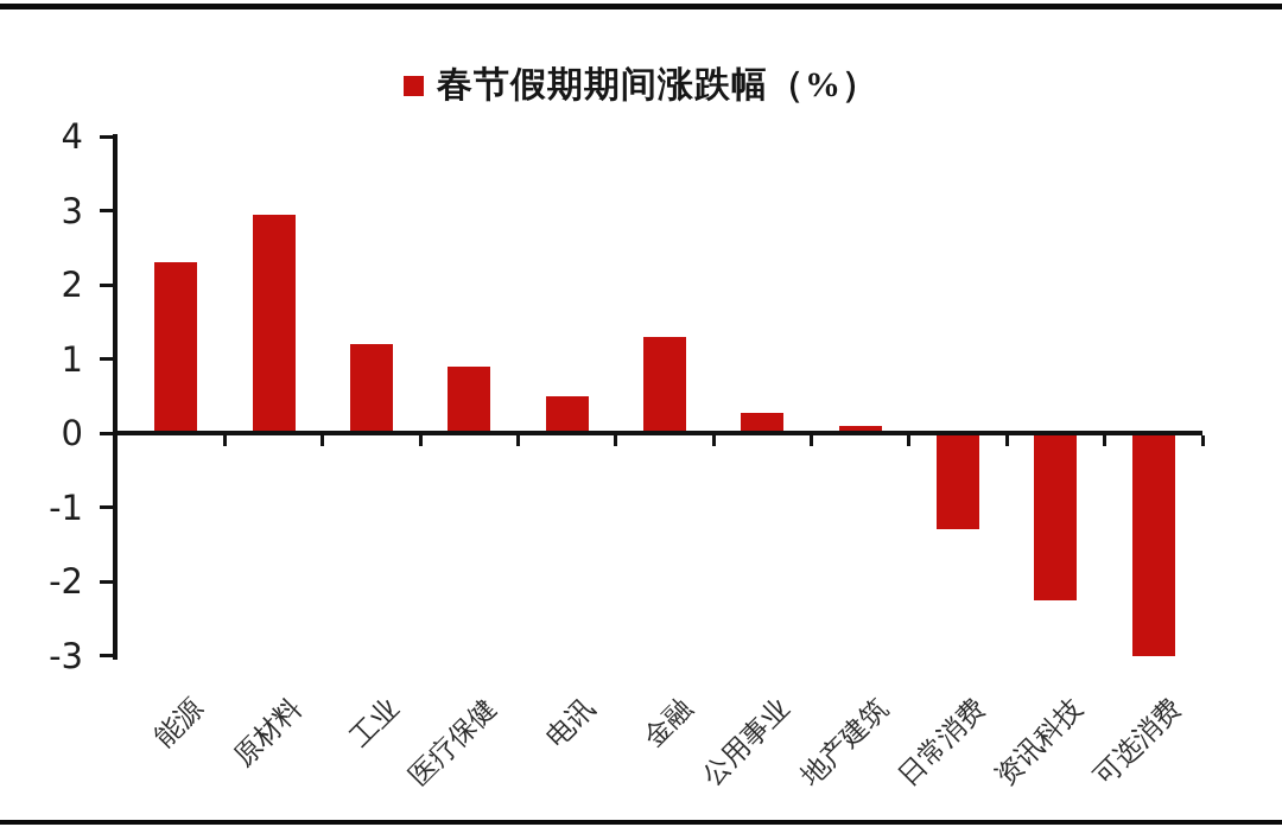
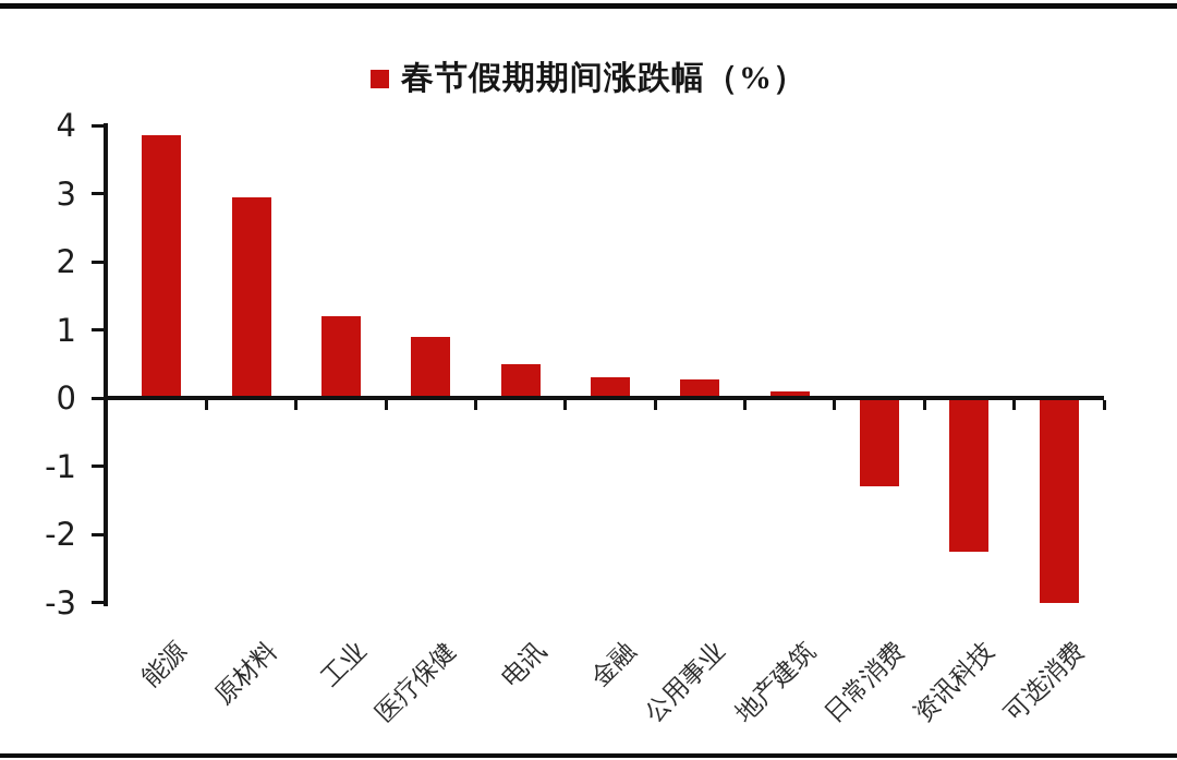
能源: 2.3 -> 3.9
金融: 1.3 -> 0.3
